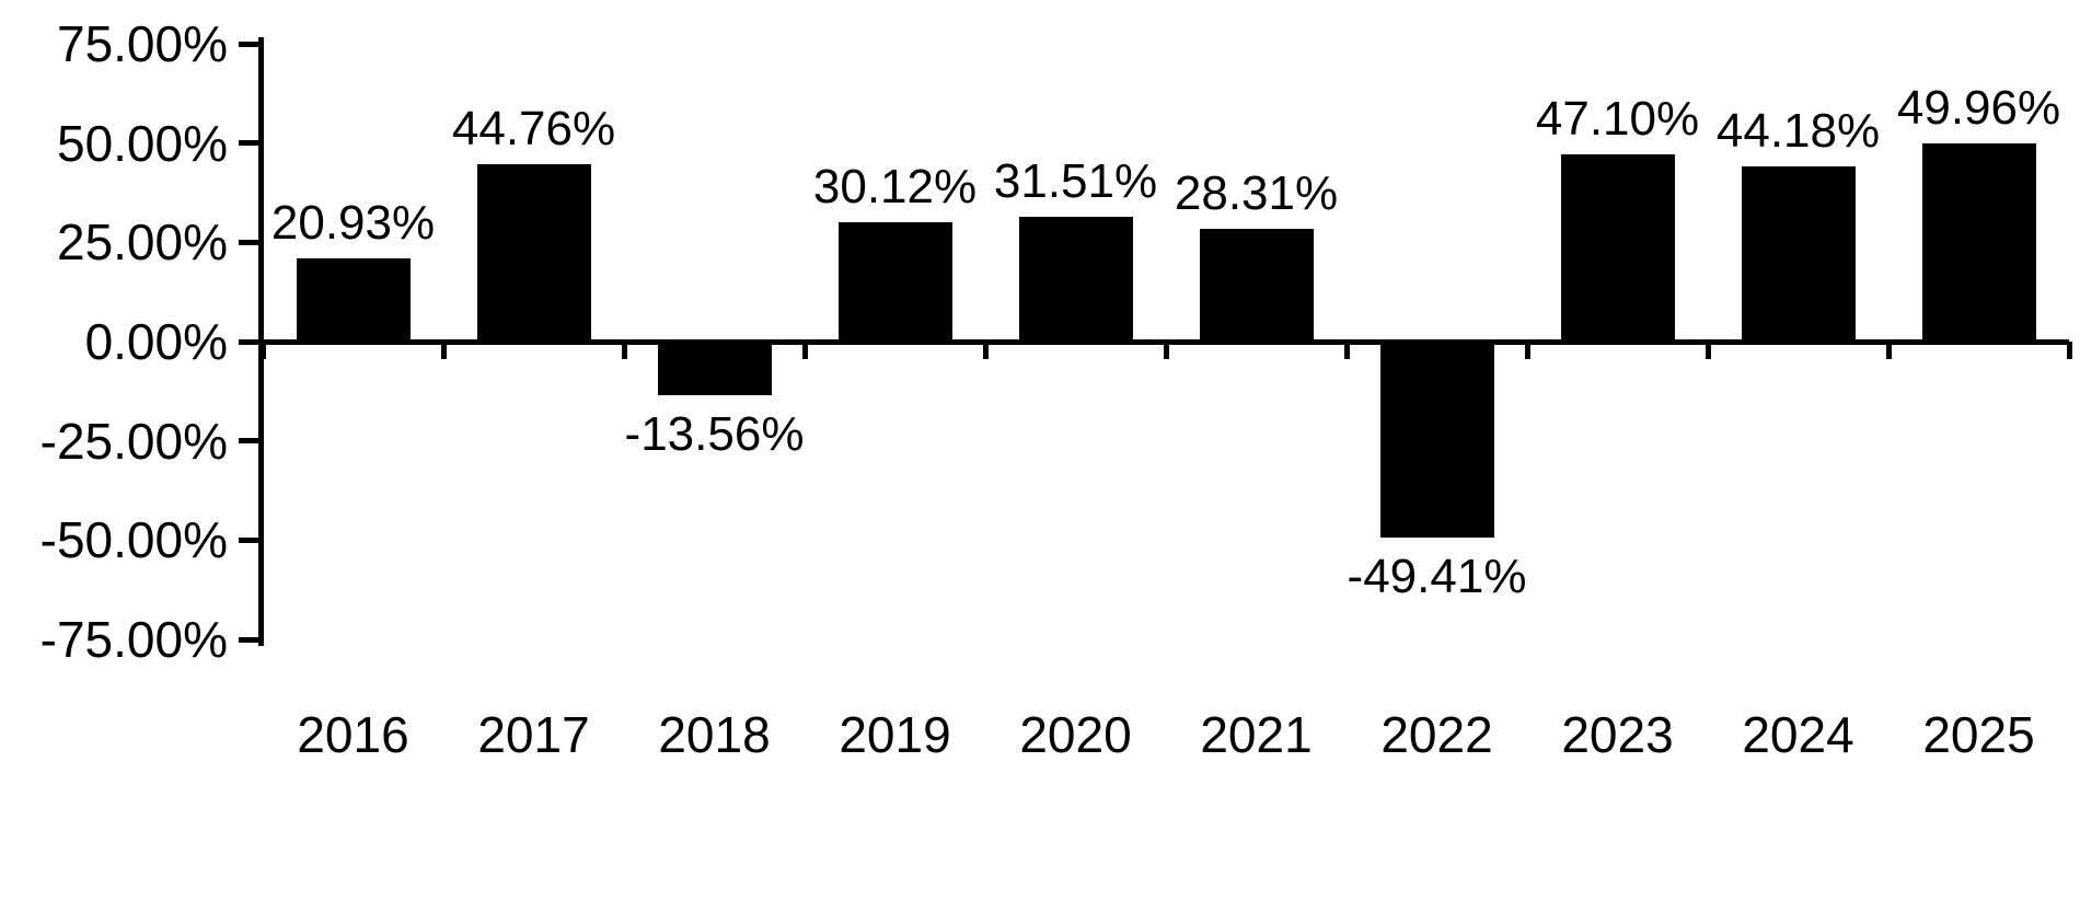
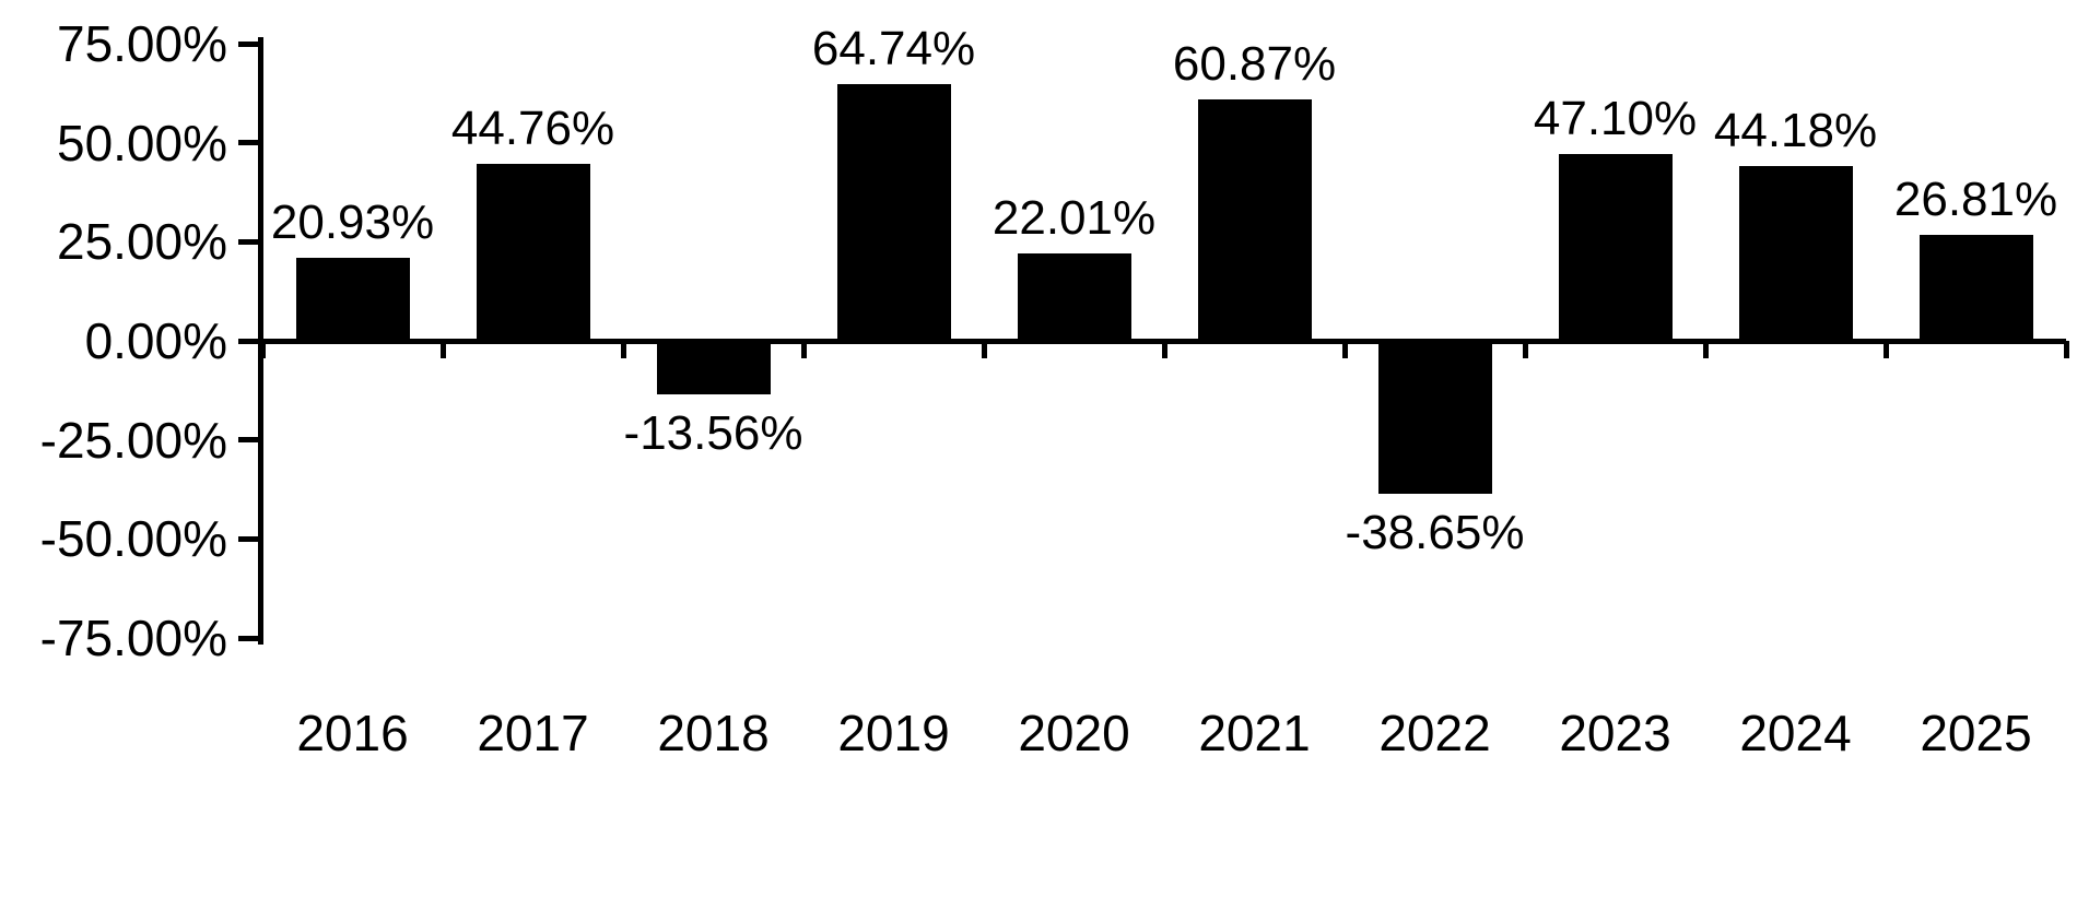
2019: 30.12% -> 64.74%
2020: 31.51% -> 22.01%
2021: 28.31% -> 60.87%
2022: -49.41% -> -38.65%
2025: 49.96% -> 26.81%
